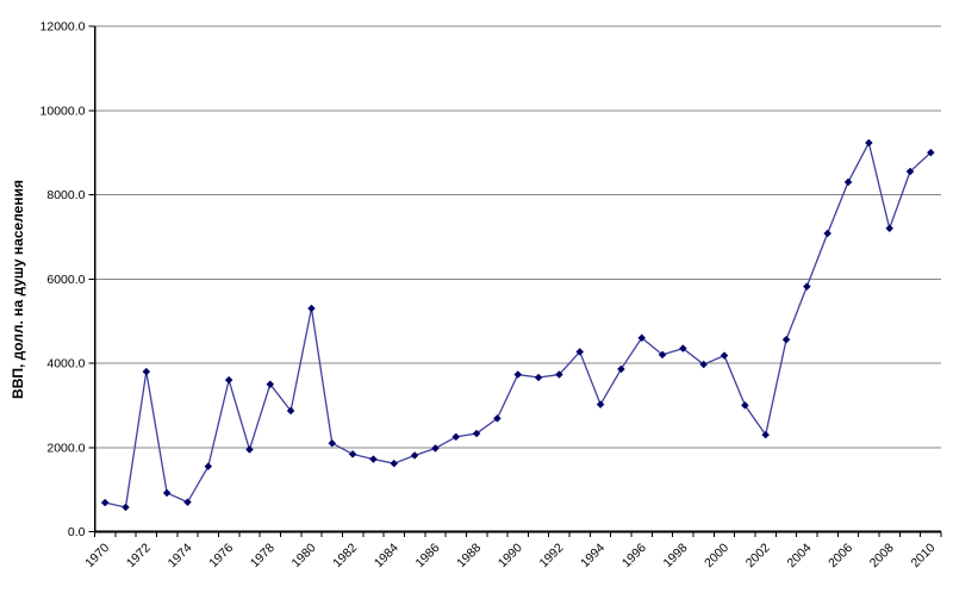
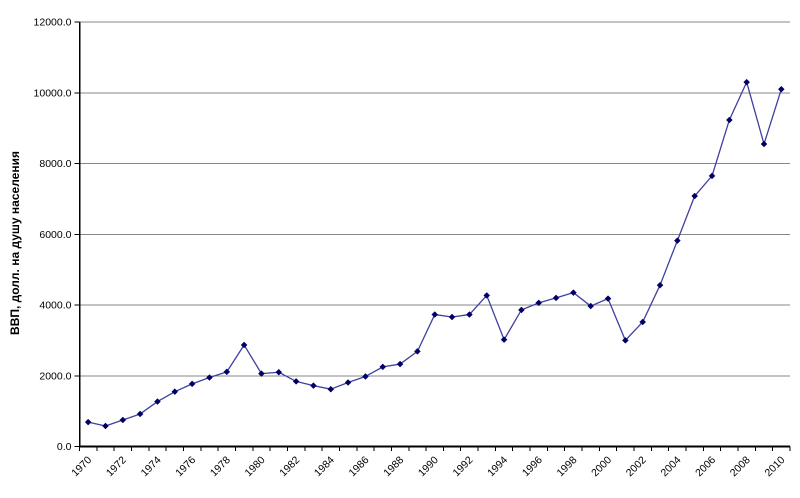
1972: 3800 -> 800
1974: 700 -> 1300
1976: 3600 -> 1800
1978: 3500 -> 2100
1980: 5300 -> 2100
1996: 4600 -> 4100
2002: 2300 -> 3500
2006: 8300 -> 7600
2008: 7200 -> 10300
2010: 9000 -> 10100
